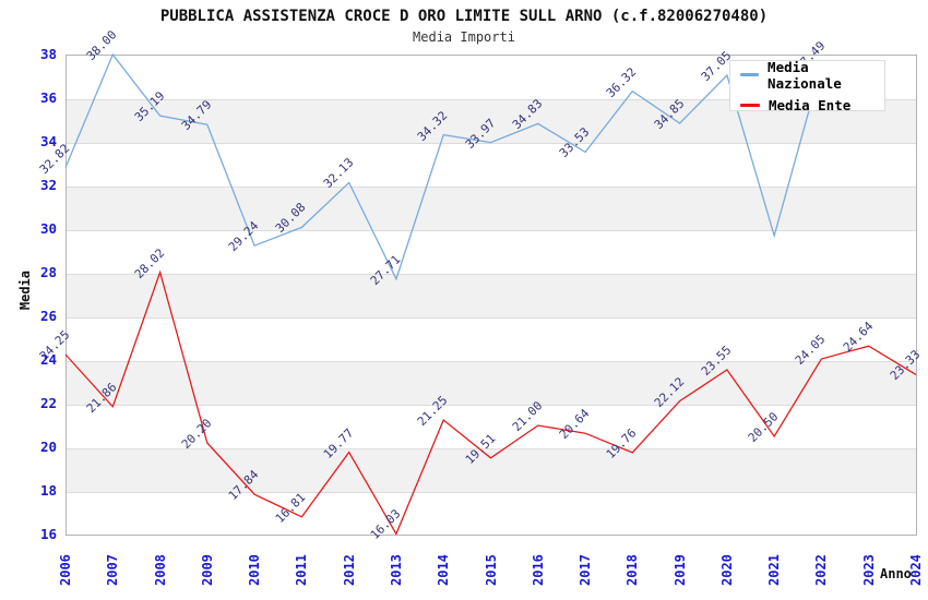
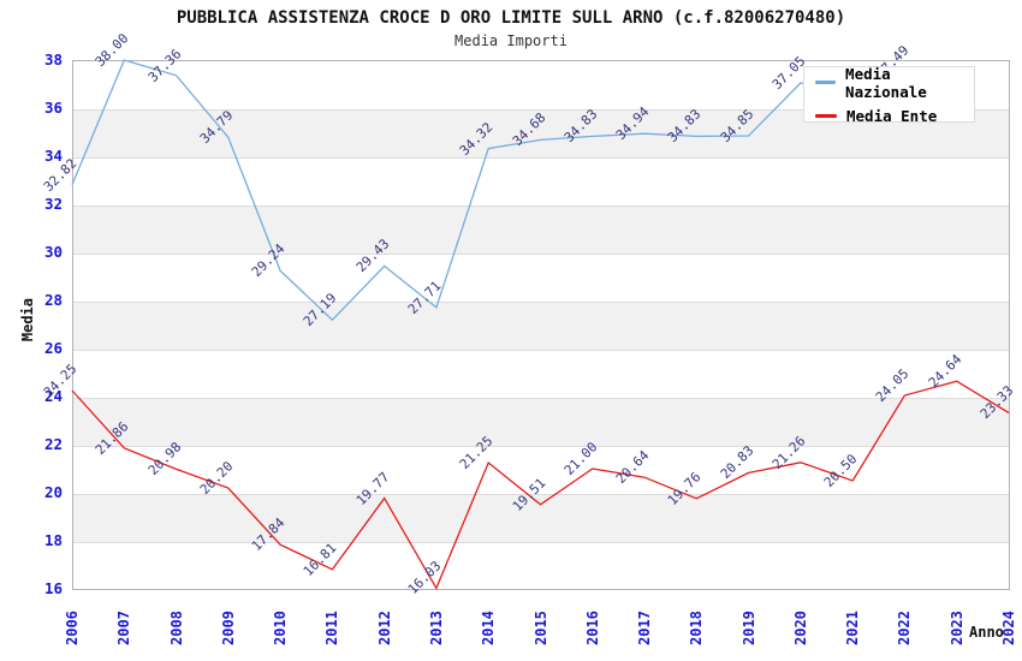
Media Nazionale/2008: 35.19 -> 37.36
Media Ente/2008: 28.02 -> 20.98
Media Nazionale/2011: 30.08 -> 27.19
Media Nazionale/2012: 32.13 -> 29.43
Media Nazionale/2015: 33.97 -> 34.68
Media Nazionale/2017: 33.53 -> 34.94
Media Nazionale/2018: 36.32 -> 34.83
Media Ente/2019: 22.12 -> 20.83
Media Ente/2020: 23.55 -> 21.26
Media Nazionale/2021: 29.7 -> 36.6
